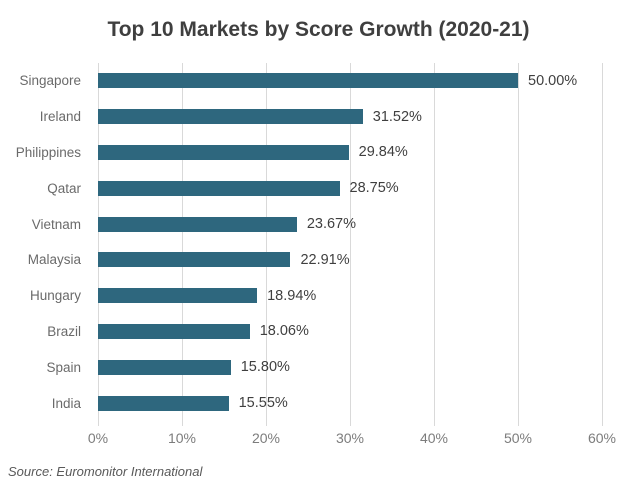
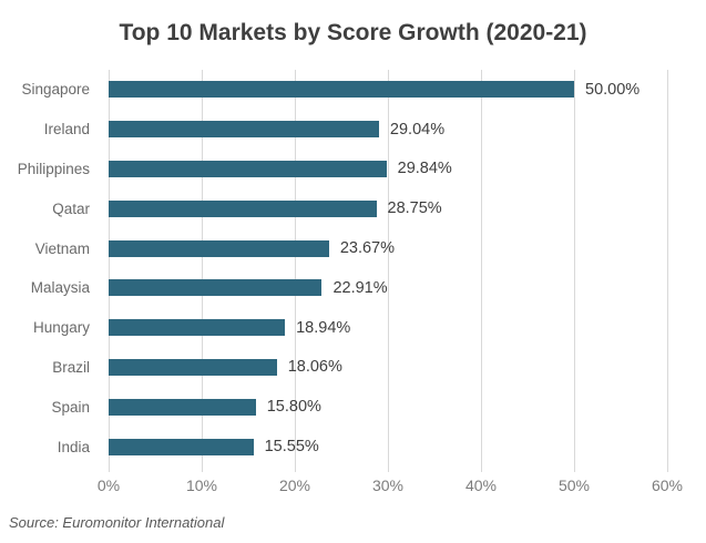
Ireland: 31.52% -> 29.04%
